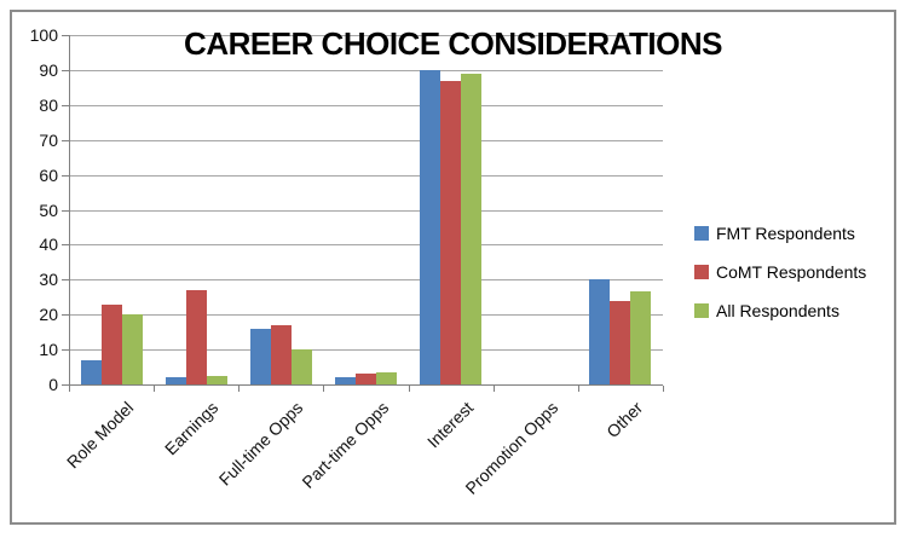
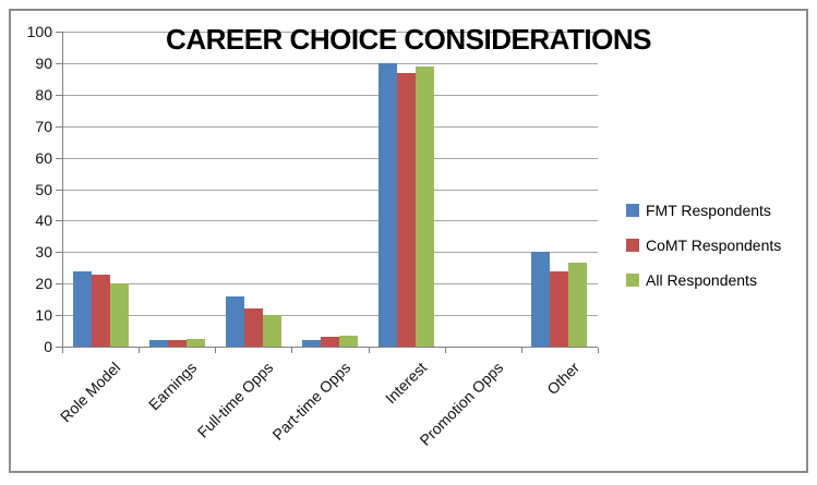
FMT Respondents/Role Model: 7 -> 24
CoMT Respondents/Earnings: 27 -> 2
CoMT Respondents/Full-time Opps: 17 -> 12
